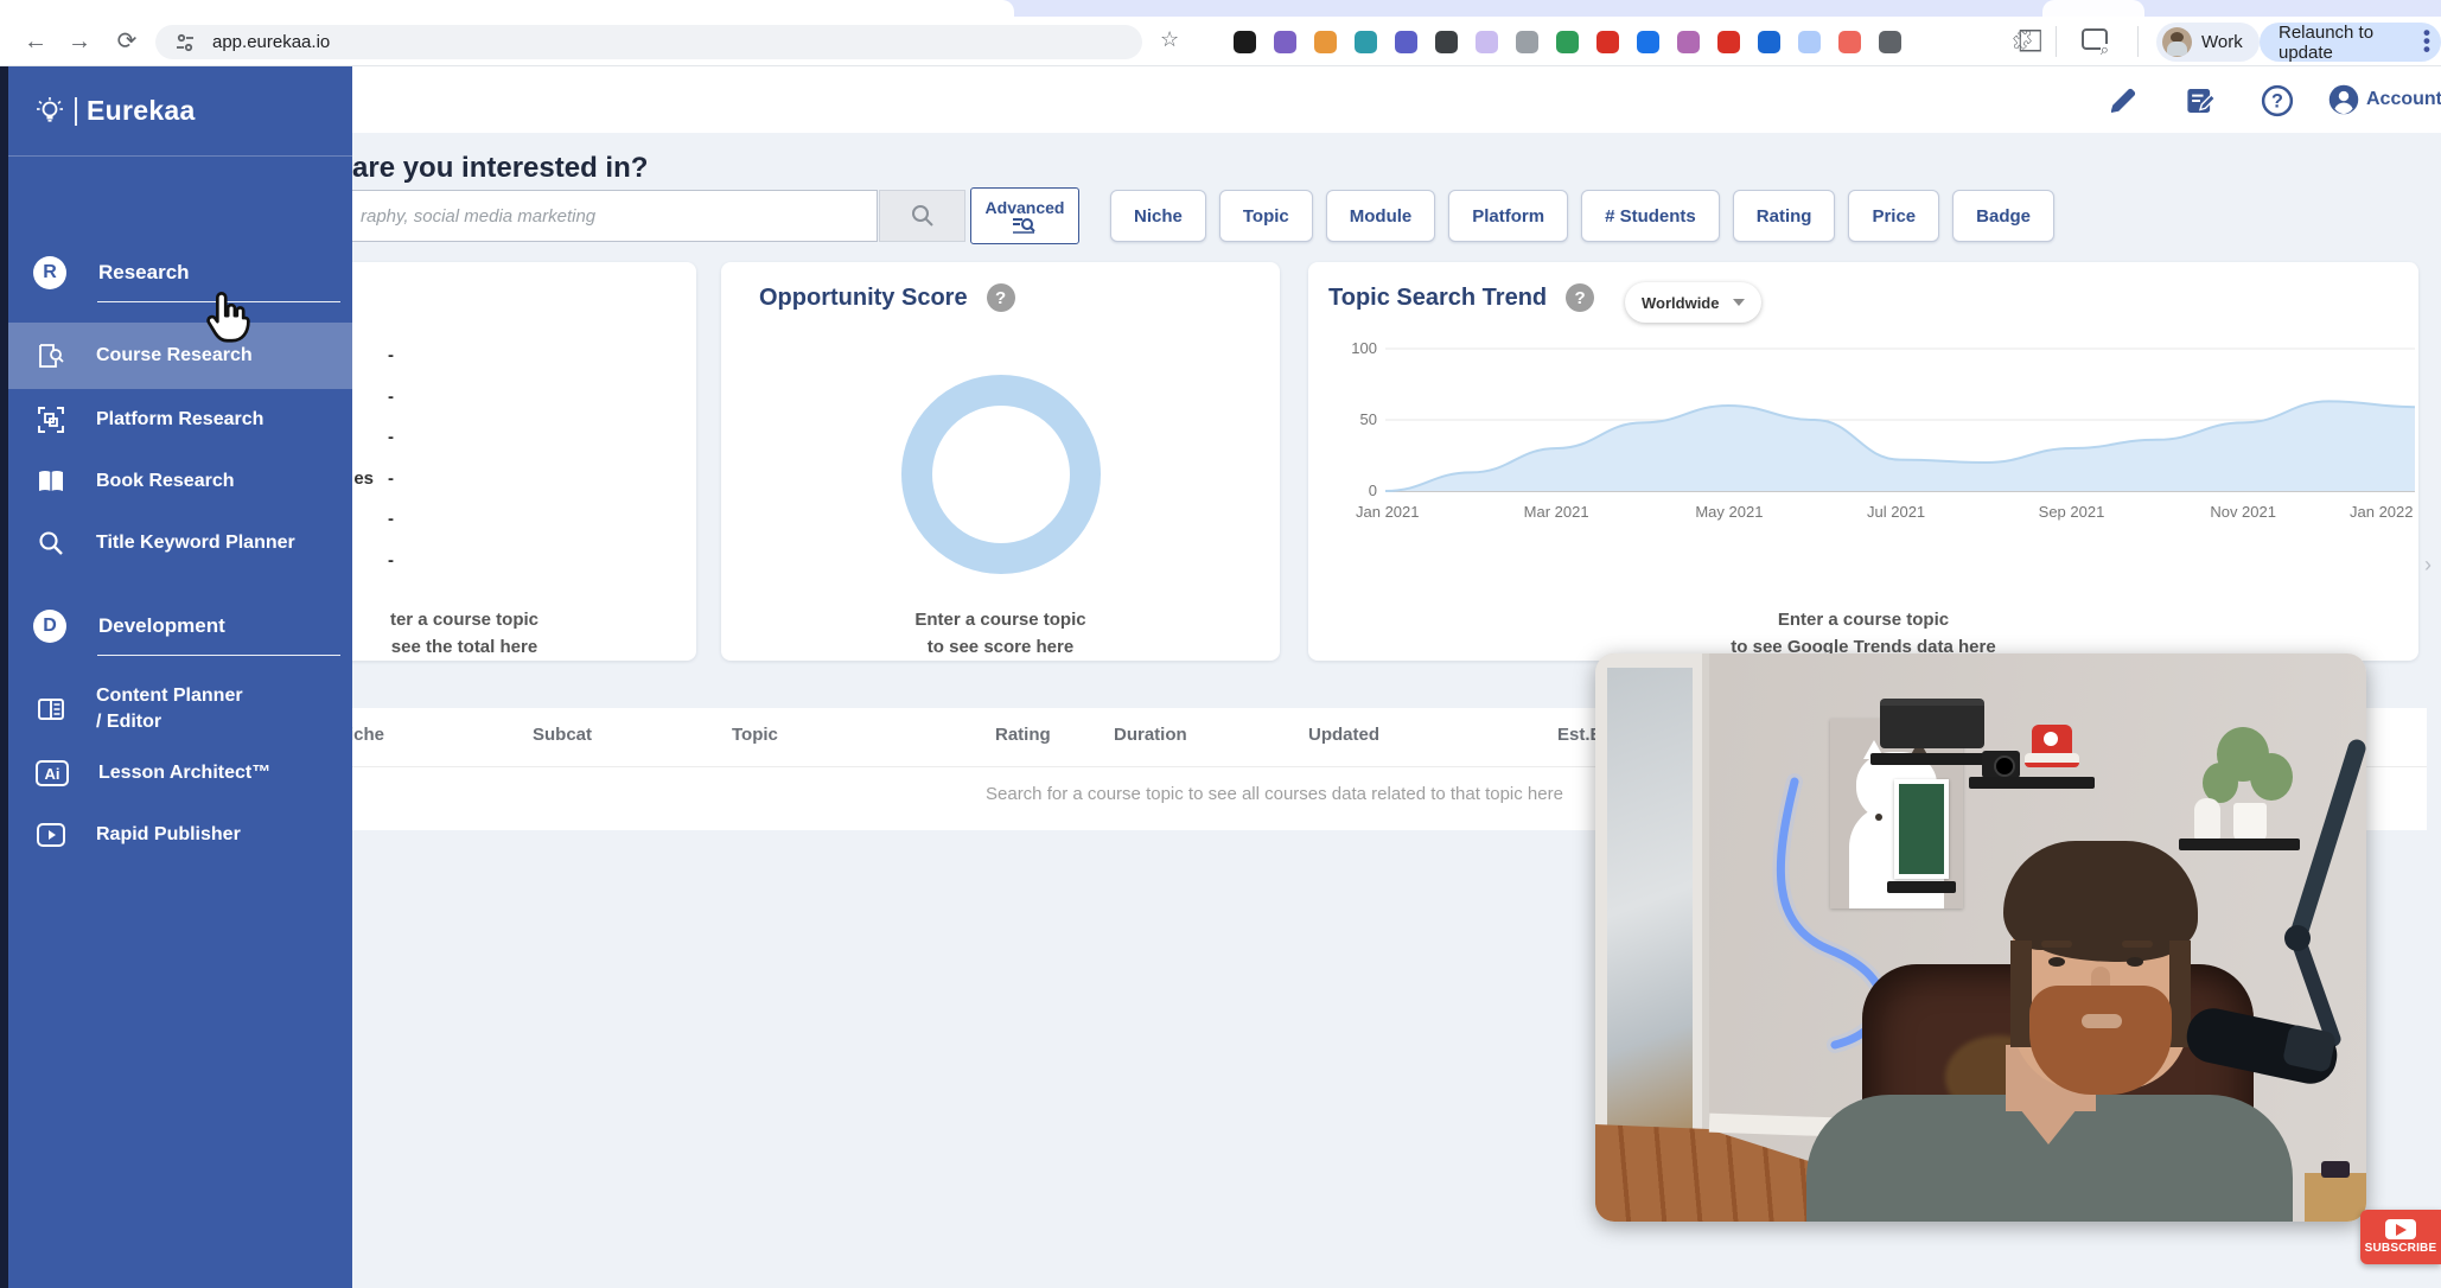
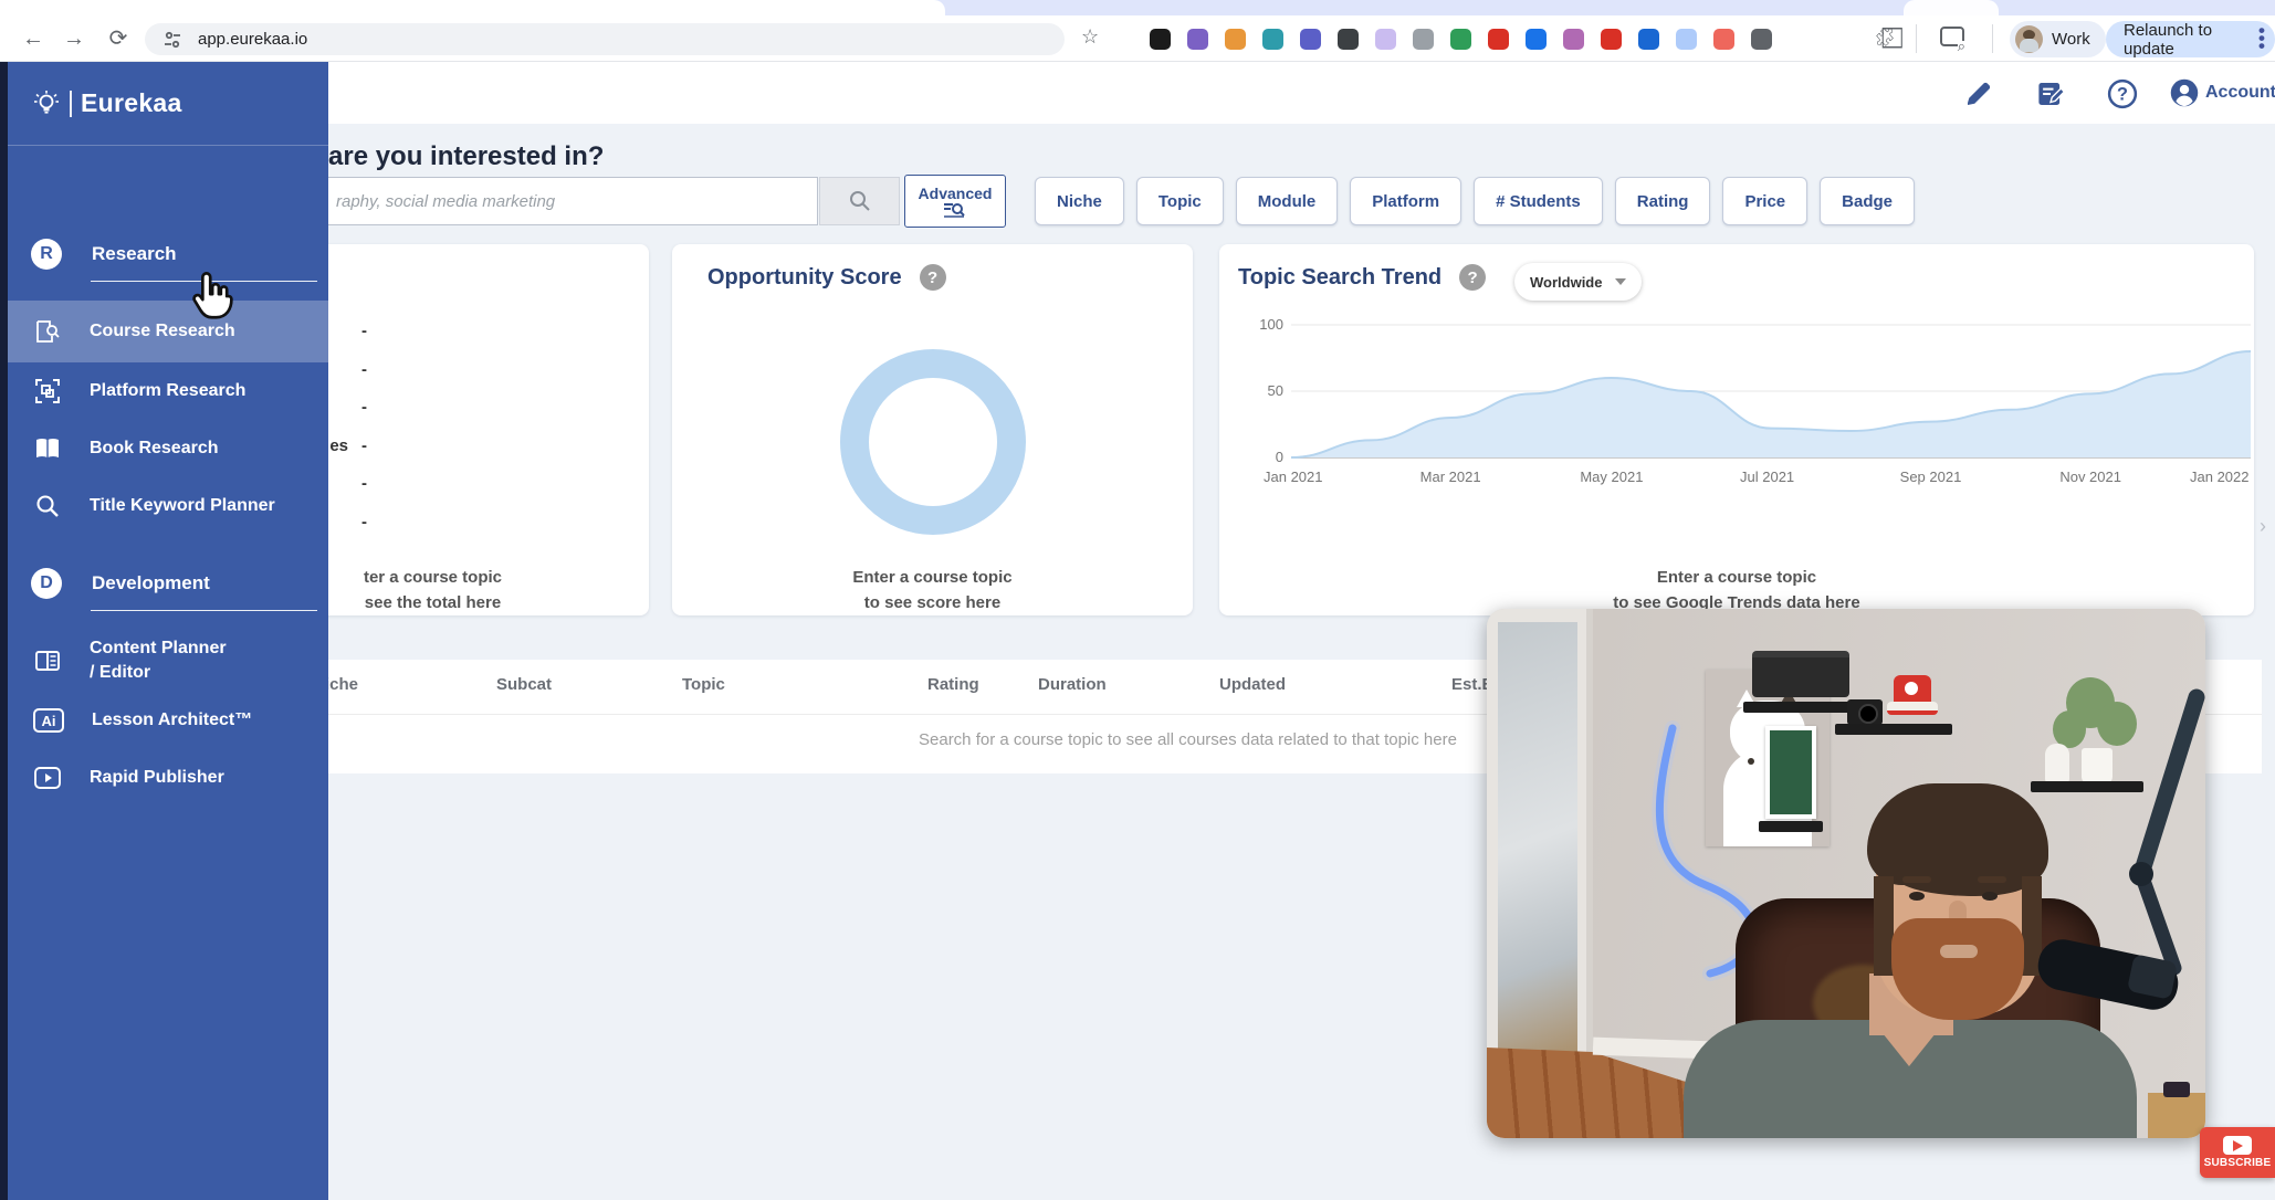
Sep 2021: 30 -> 27
Jan 2022: 59 -> 80
